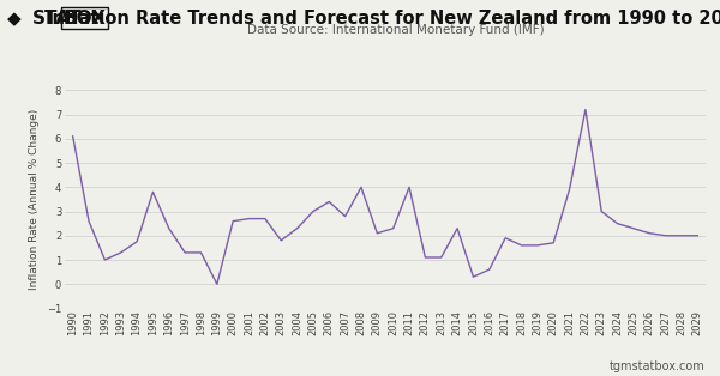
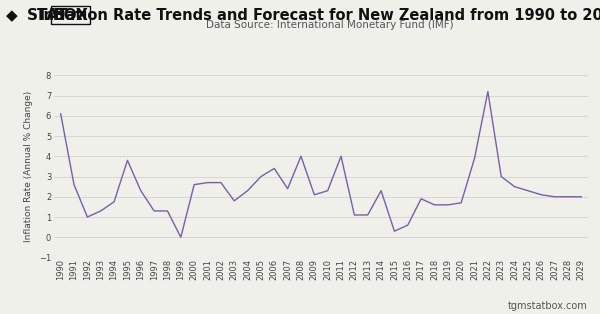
2007: 2.80 -> 2.40
